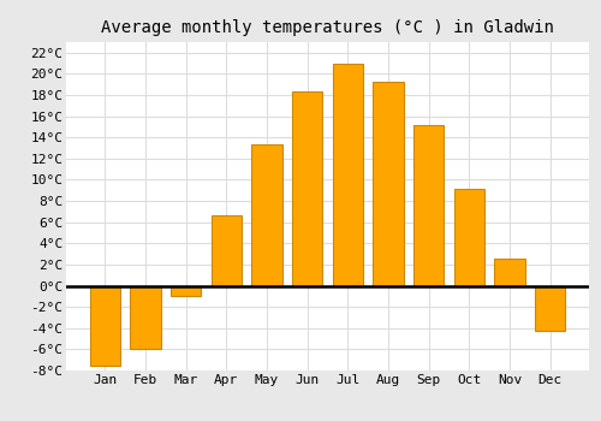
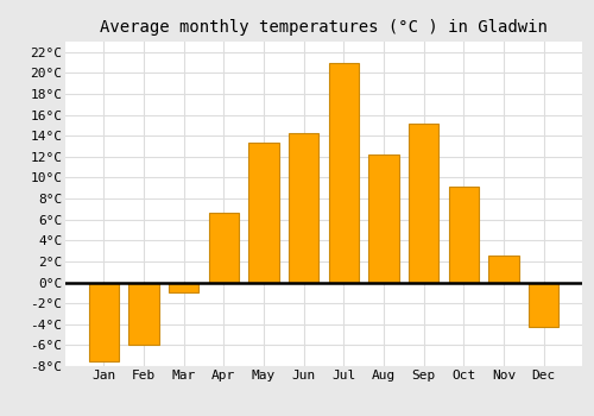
Jun: 18.3°C -> 14.2°C
Aug: 19.3°C -> 12.2°C
